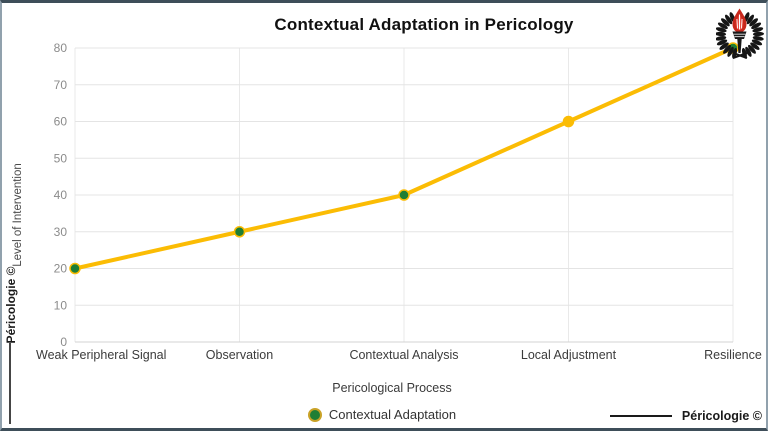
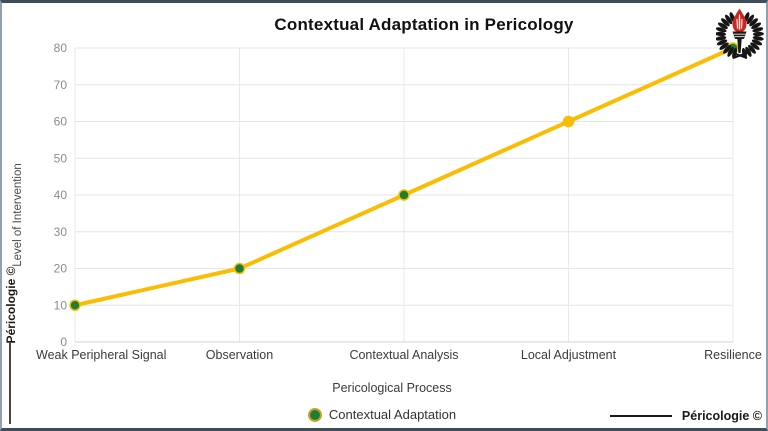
Weak Peripheral Signal: 20 -> 10
Observation: 30 -> 20
